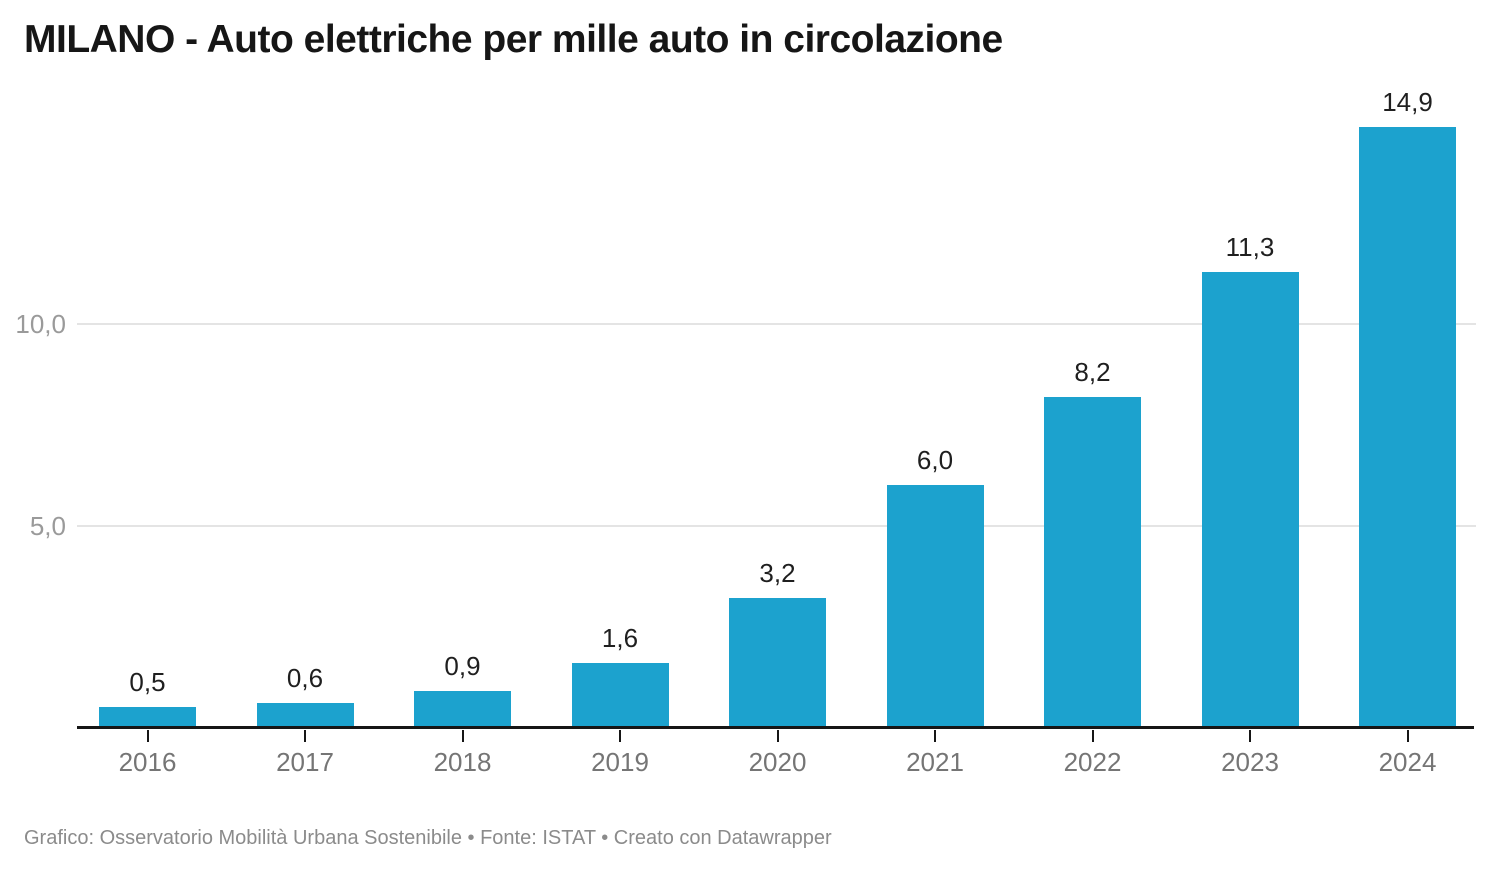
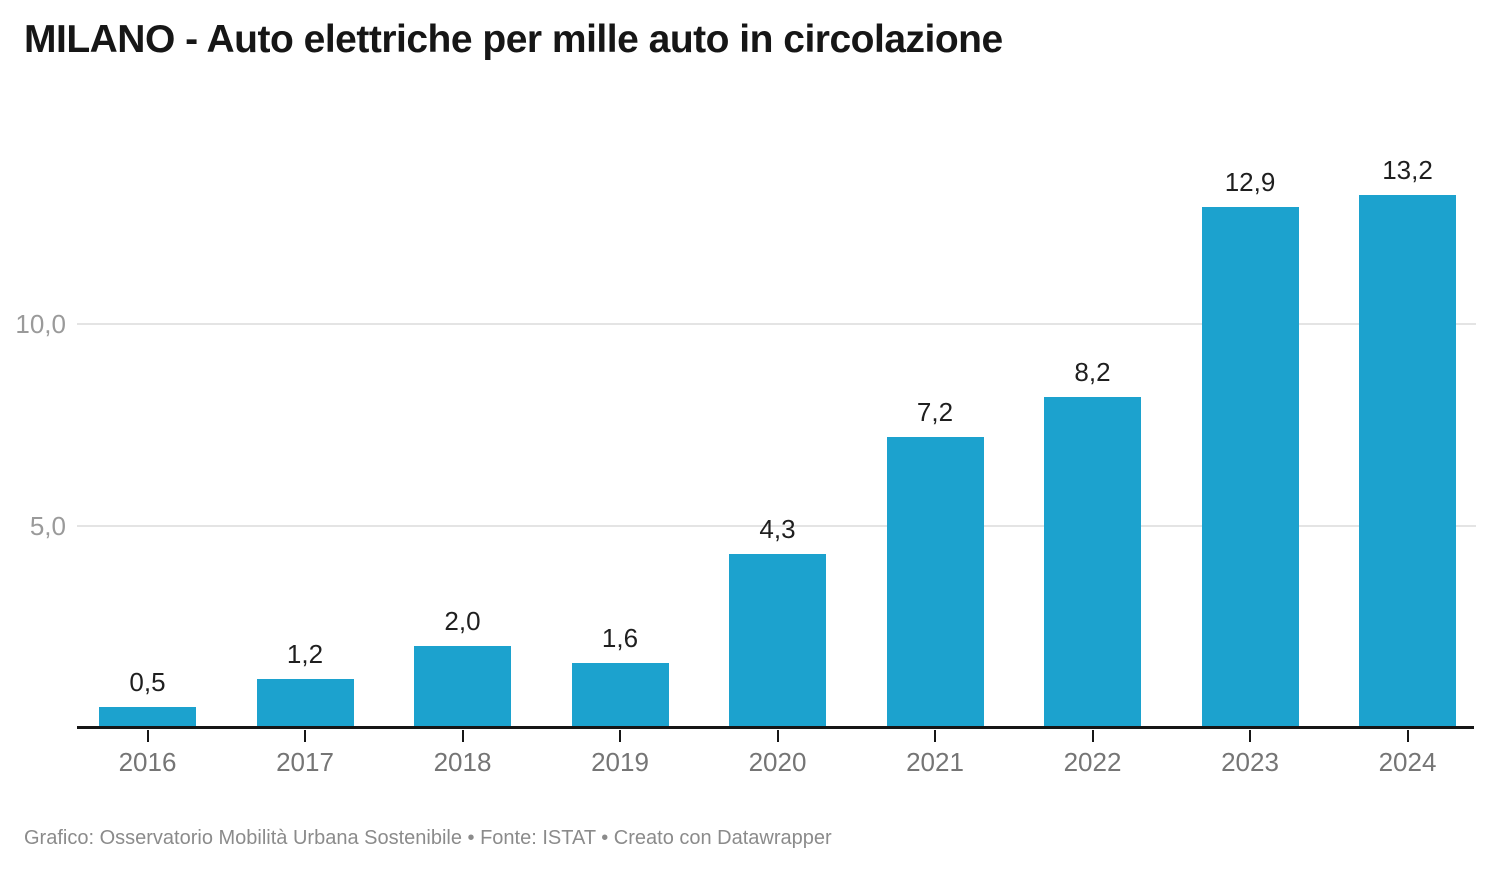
2017: 0,6 -> 1,2
2018: 0,9 -> 2,0
2020: 3,2 -> 4,3
2021: 6,0 -> 7,2
2023: 11,3 -> 12,9
2024: 14,9 -> 13,2
